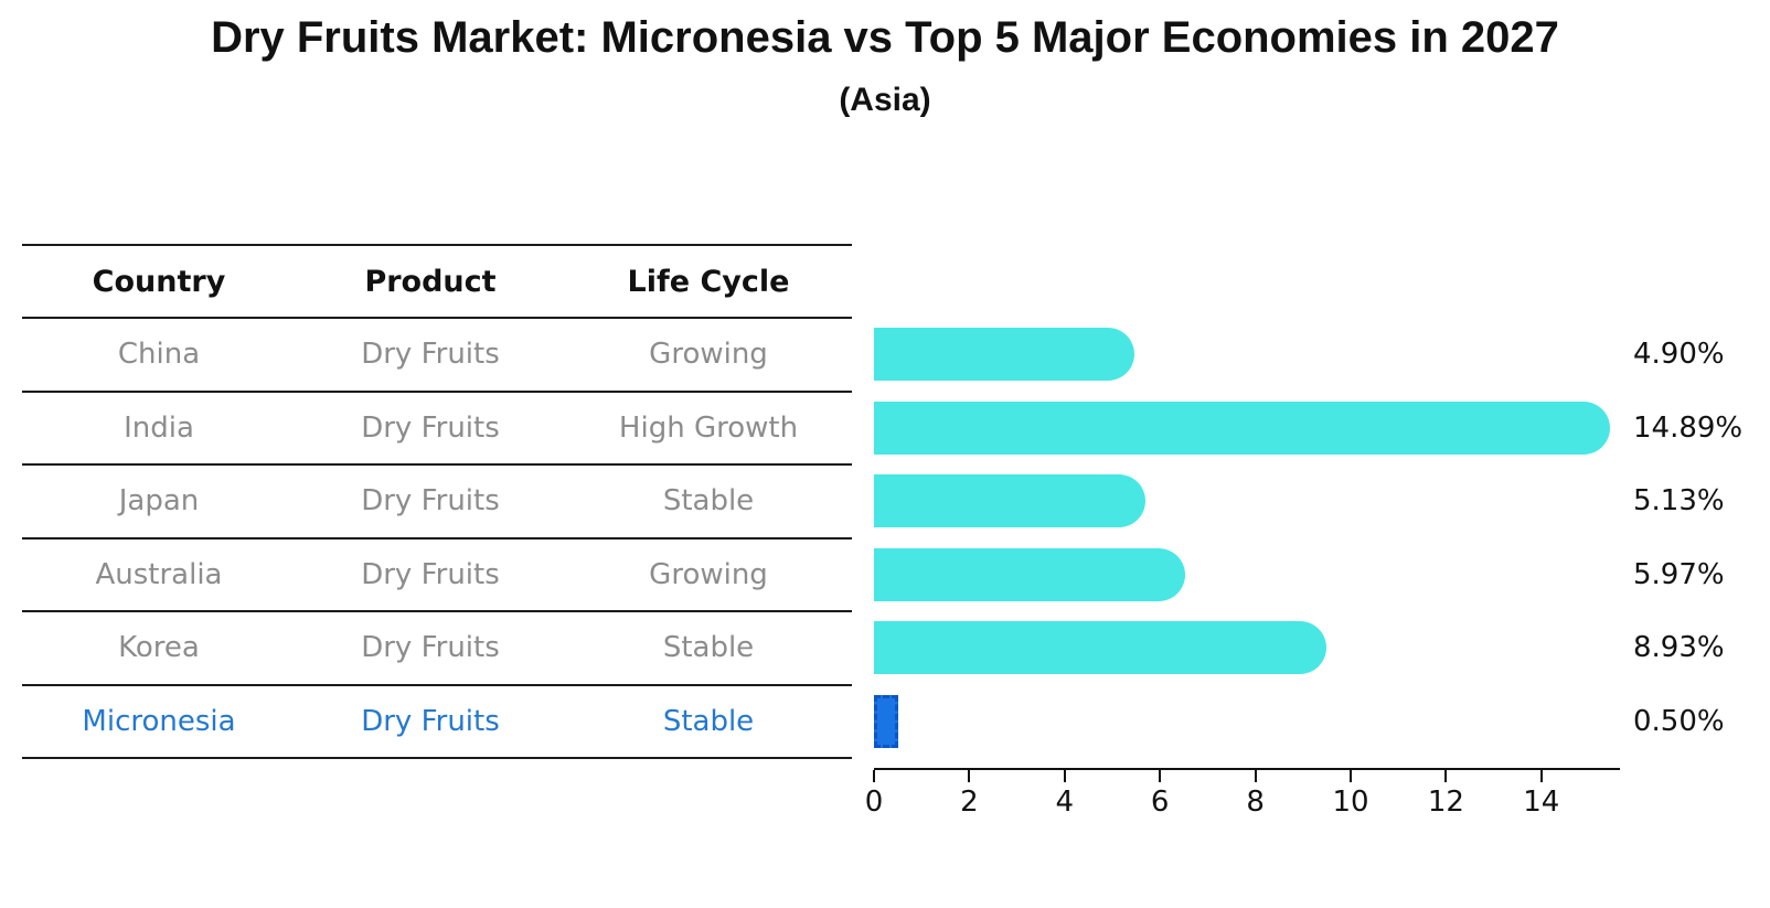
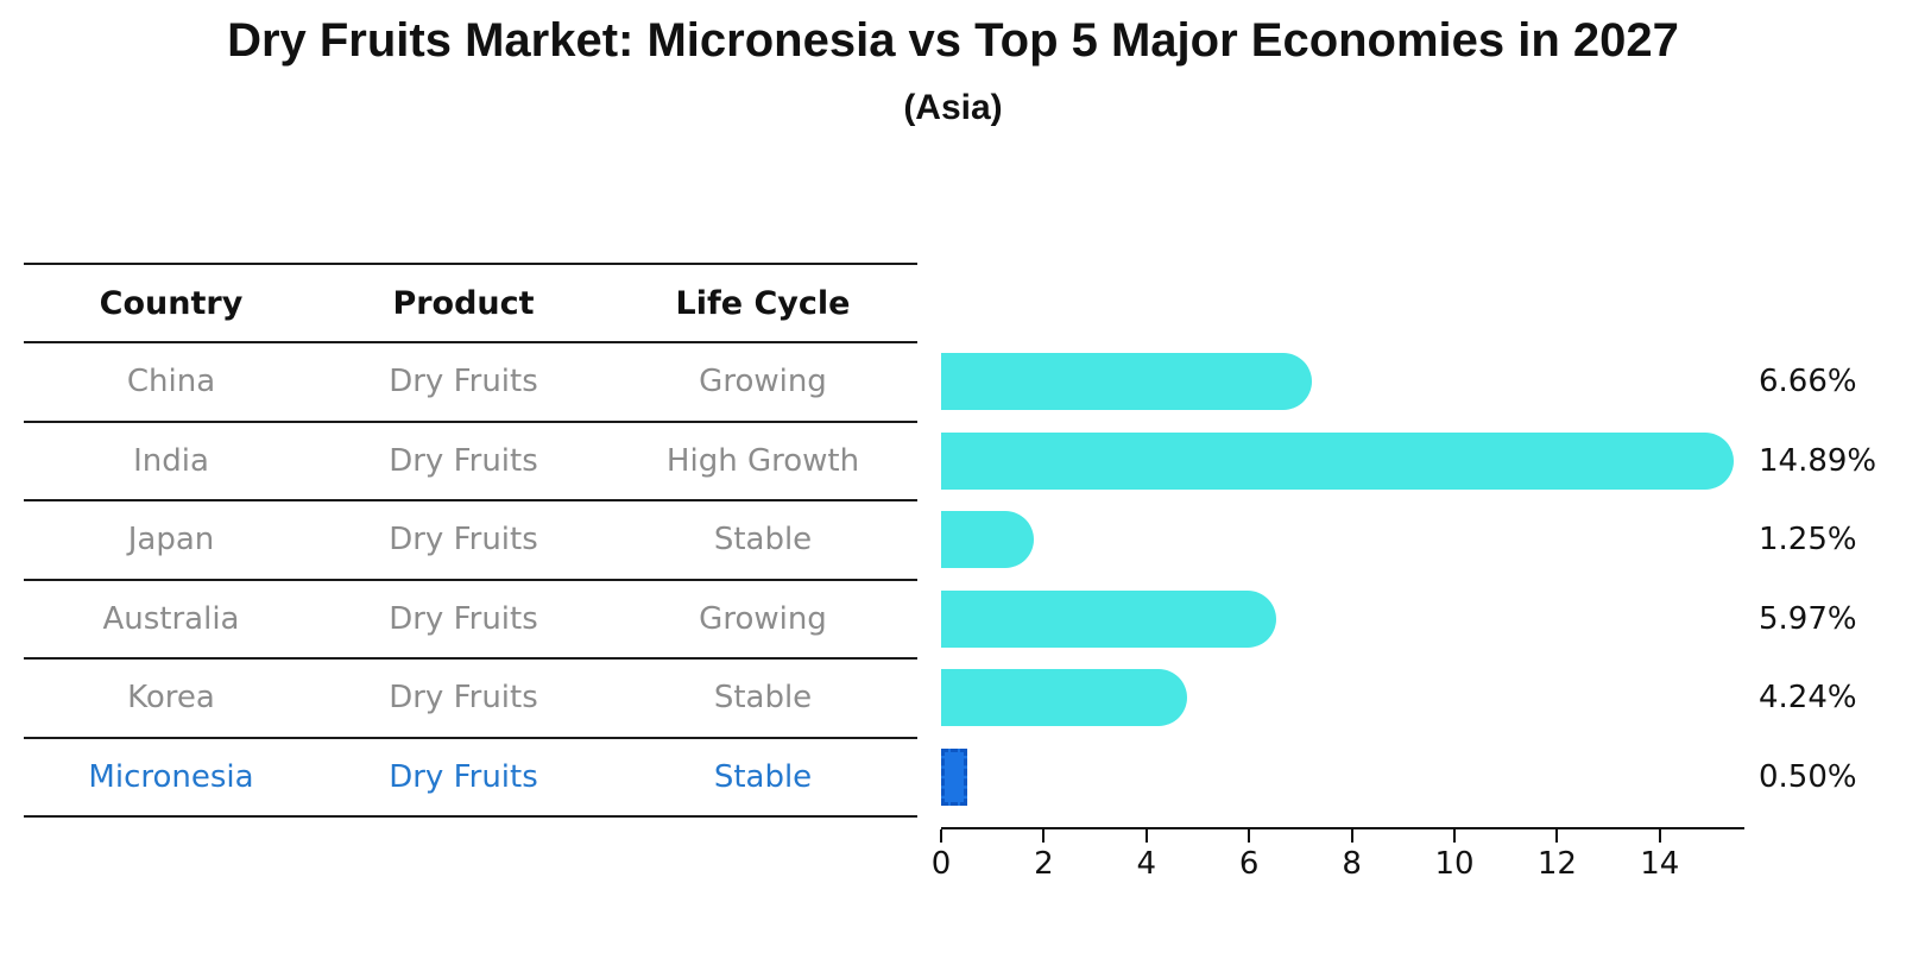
China: 4.90% -> 6.66%
Japan: 5.13% -> 1.25%
Korea: 8.93% -> 4.24%
